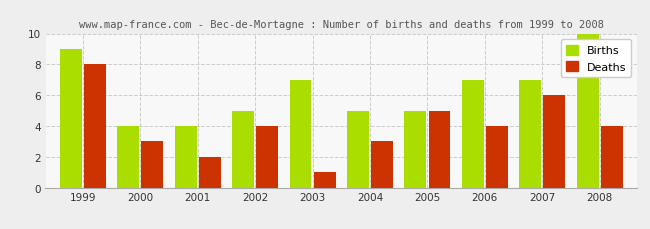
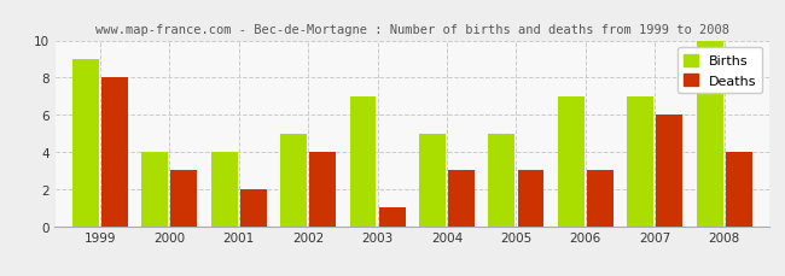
Deaths/2005: 5 -> 3
Deaths/2006: 4 -> 3
